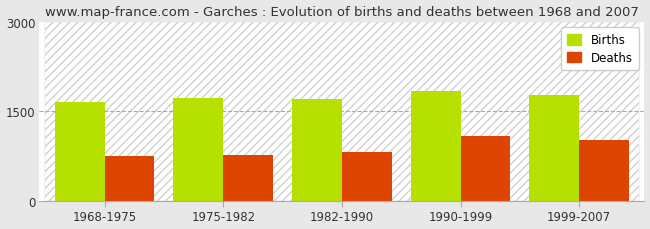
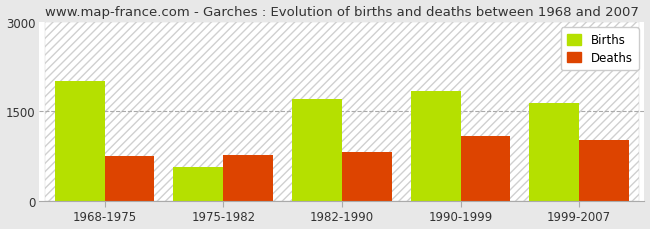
Births/1968-1975: 1650 -> 2000
Births/1975-1982: 1720 -> 560
Births/1999-2007: 1780 -> 1640
